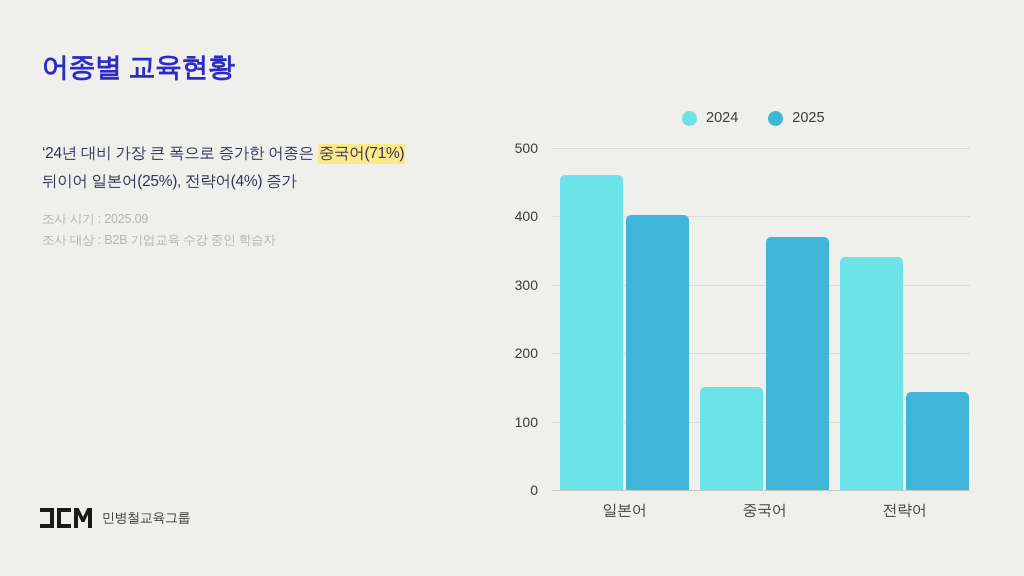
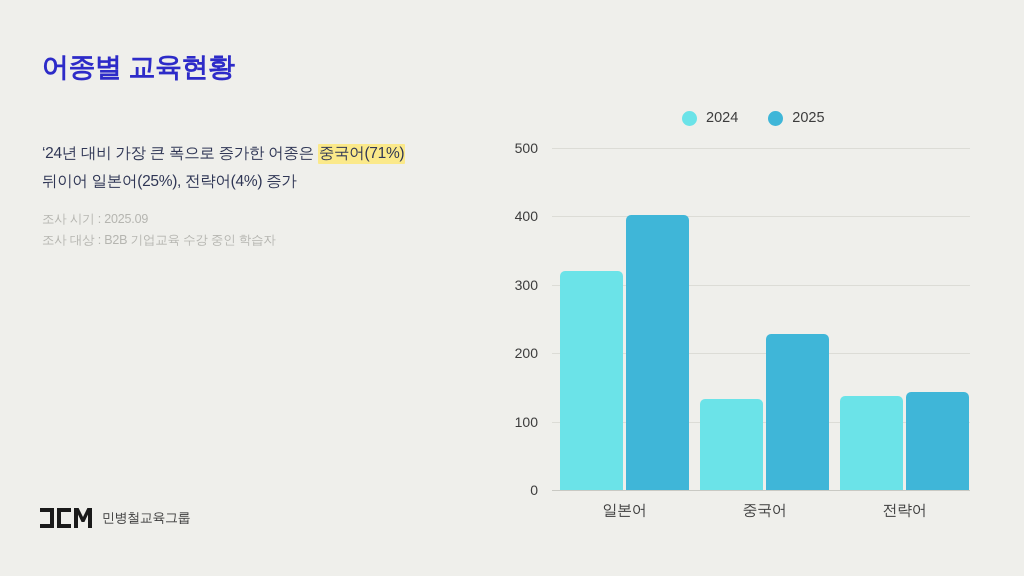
2024/일본어: 460 -> 320
2024/중국어: 150 -> 130
2025/중국어: 370 -> 230
2024/전략어: 340 -> 140
